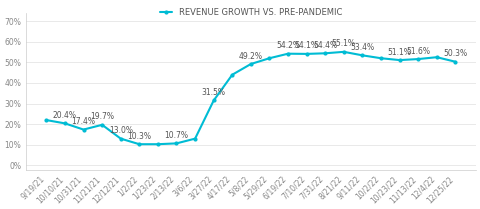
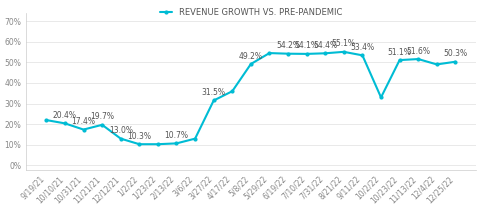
4/17/22: 44.0% -> 36.0%
5/29/22: 52.0% -> 54.5%
10/2/22: 52.0% -> 33.0%
12/4/22: 52.5% -> 49.0%
